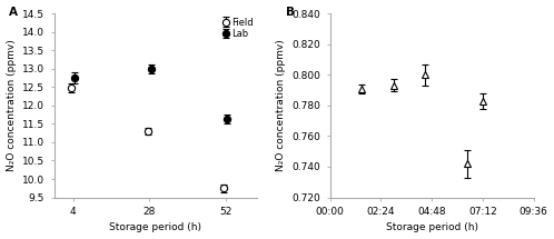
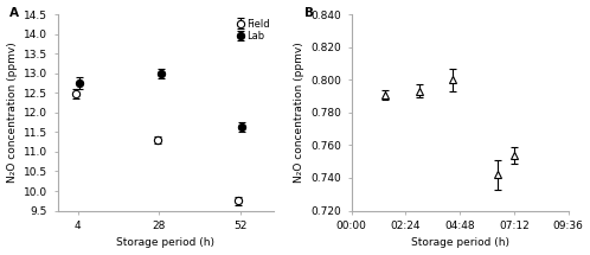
07:12: 0.783 -> 0.754
